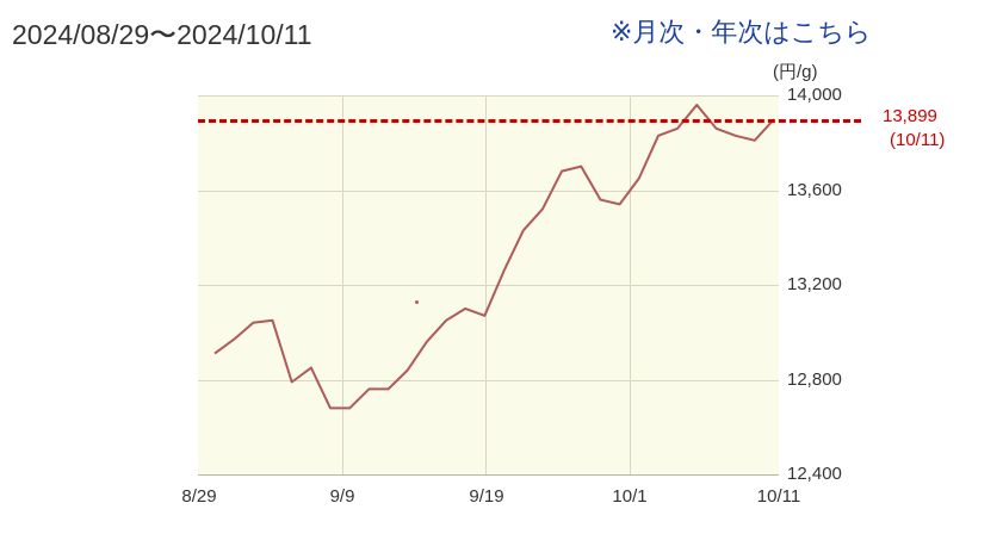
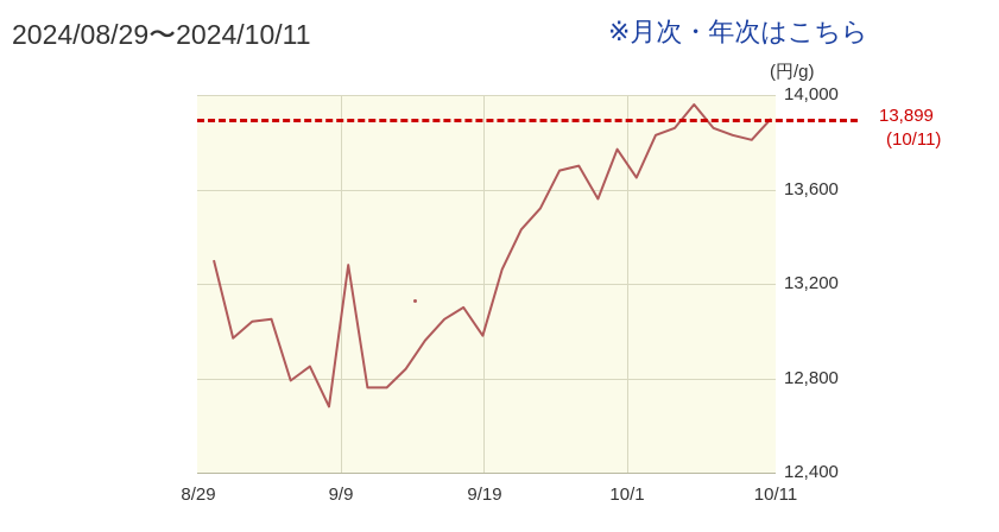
8/29: 12910 -> 13300
9/9: 12680 -> 13280
9/19: 13070 -> 12980
10/1: 13540 -> 13770
